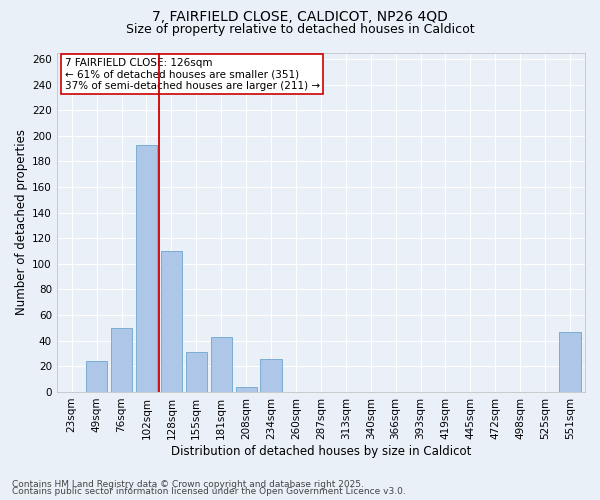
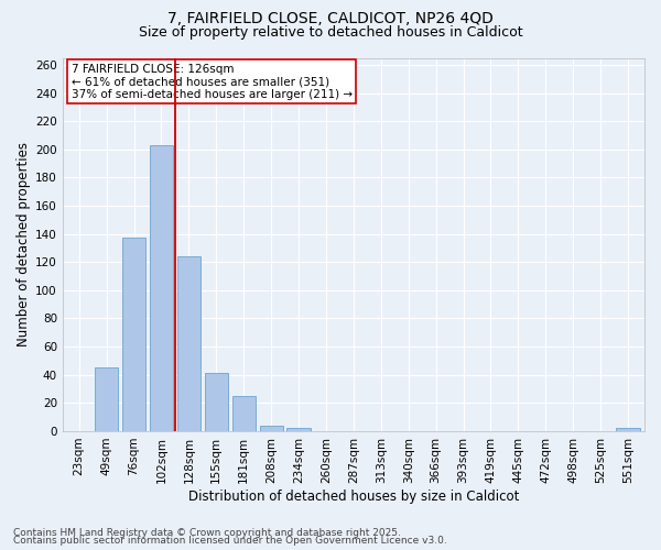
49sqm: 24 -> 45
76sqm: 50 -> 137
102sqm: 193 -> 203
128sqm: 110 -> 124
155sqm: 31 -> 41
181sqm: 43 -> 25
234sqm: 26 -> 2
551sqm: 47 -> 2
